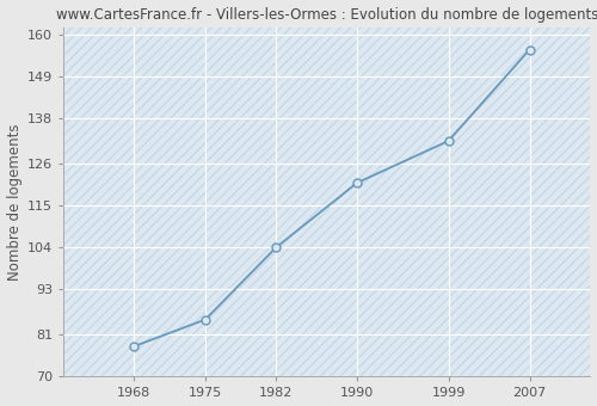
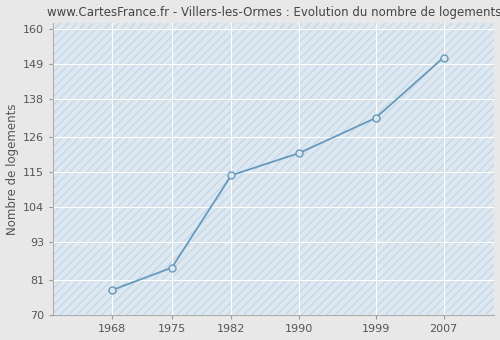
1982: 104 -> 114
2007: 156 -> 151
